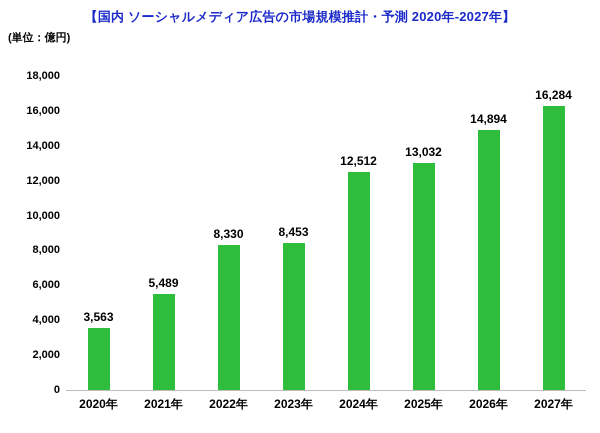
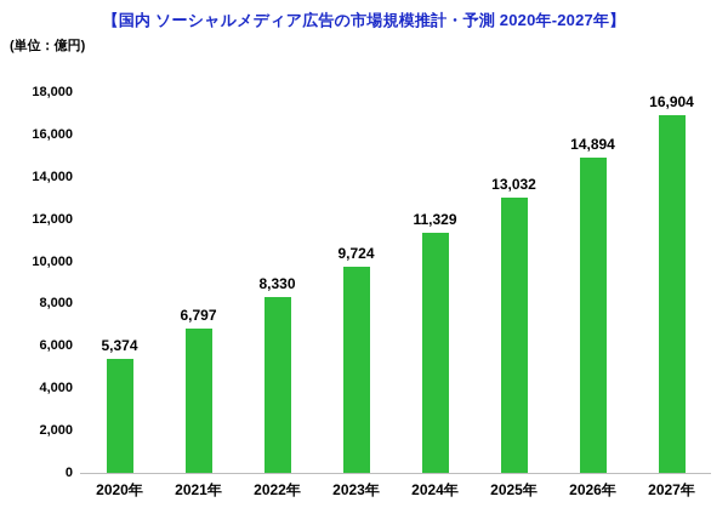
2020年: 3,563 -> 5,374
2021年: 5,489 -> 6,797
2023年: 8,453 -> 9,724
2024年: 12,512 -> 11,329
2027年: 16,284 -> 16,904
